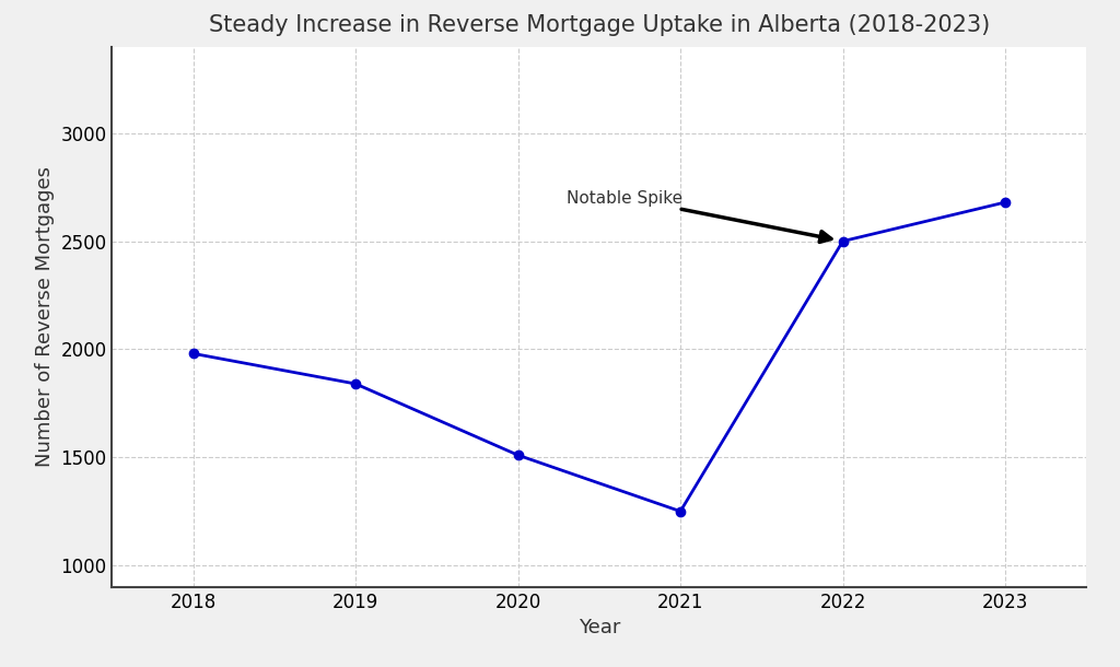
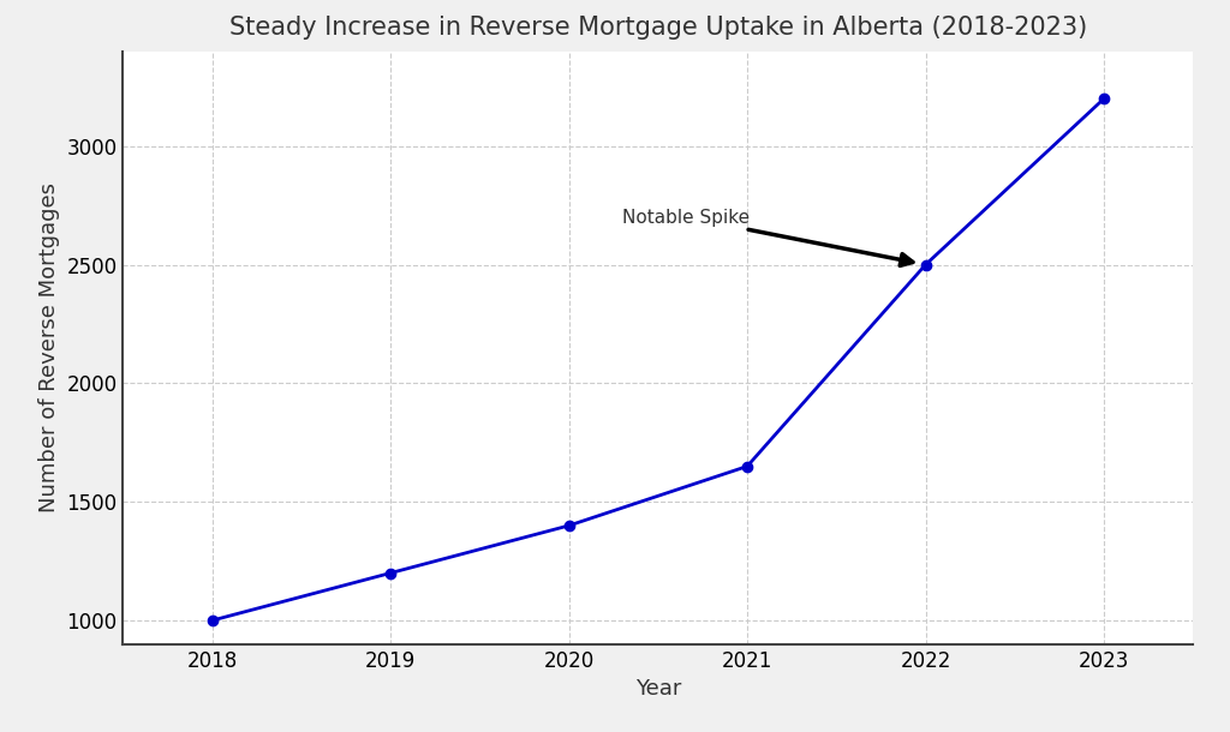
2018: 1980 -> 1000
2019: 1840 -> 1200
2020: 1510 -> 1400
2021: 1250 -> 1650
2023: 2680 -> 3200
